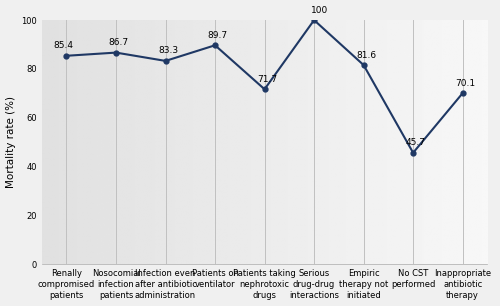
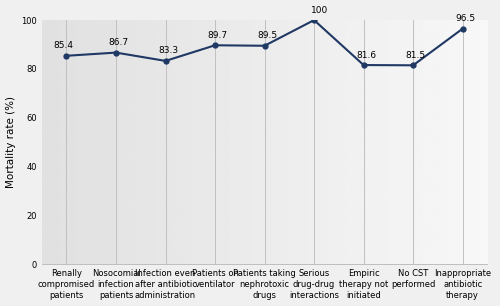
Patients taking nephrotoxic drugs: 71.7 -> 89.5
No CST performed: 45.7 -> 81.5
Inappropriate antibiotic therapy: 70.1 -> 96.5
